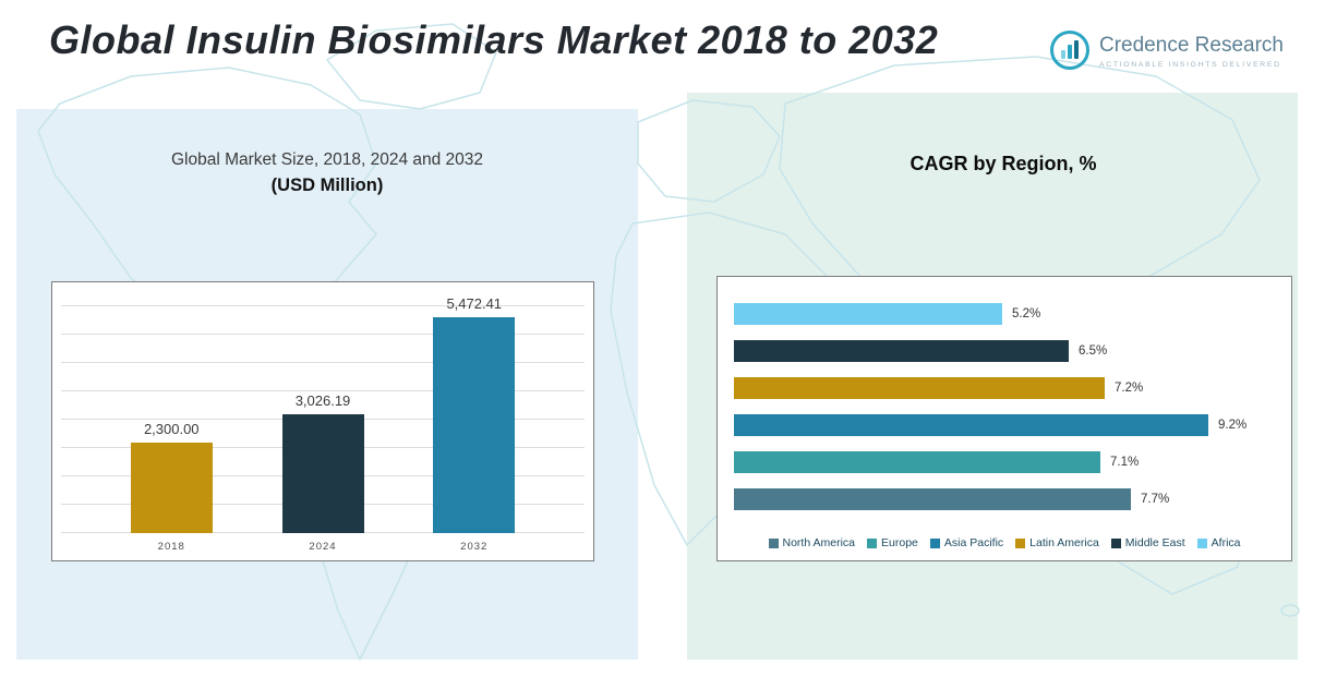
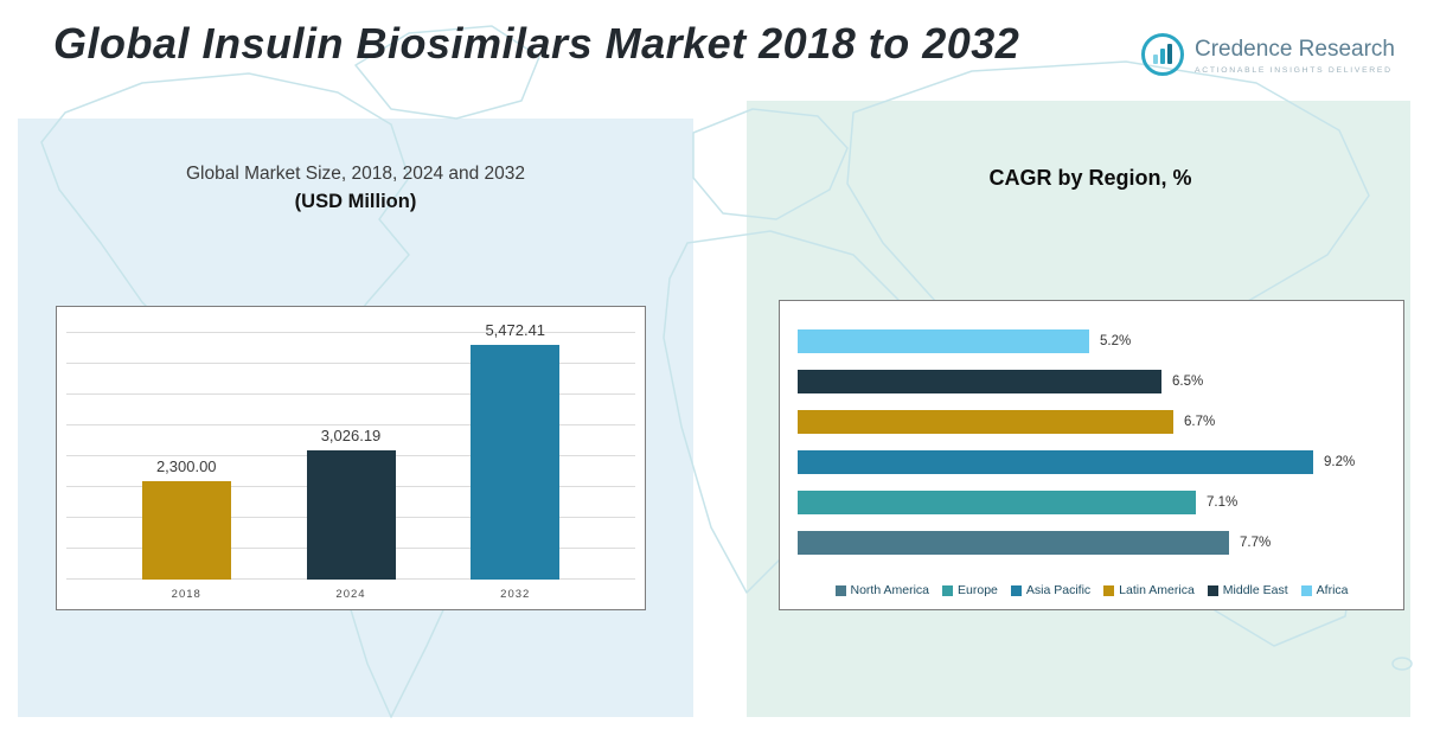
CAGR by Region, %/Latin America: 7.2% -> 6.7%
